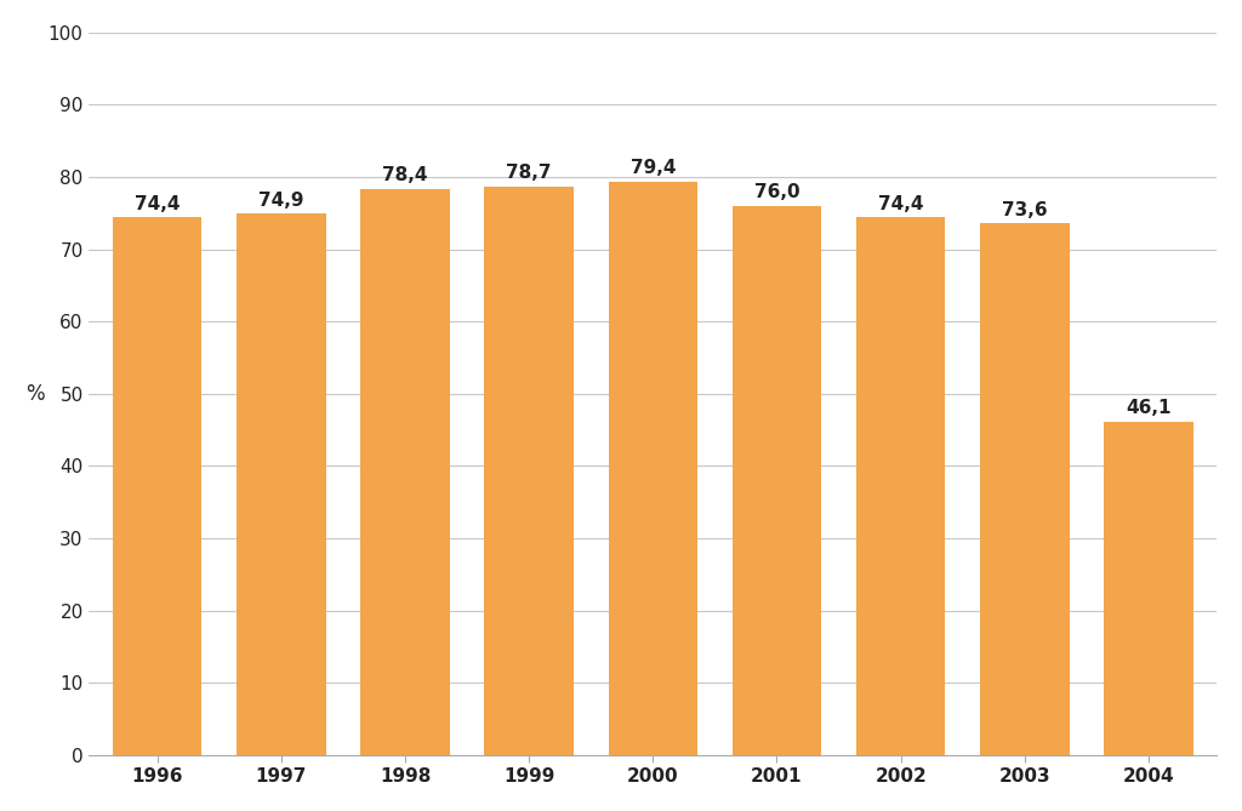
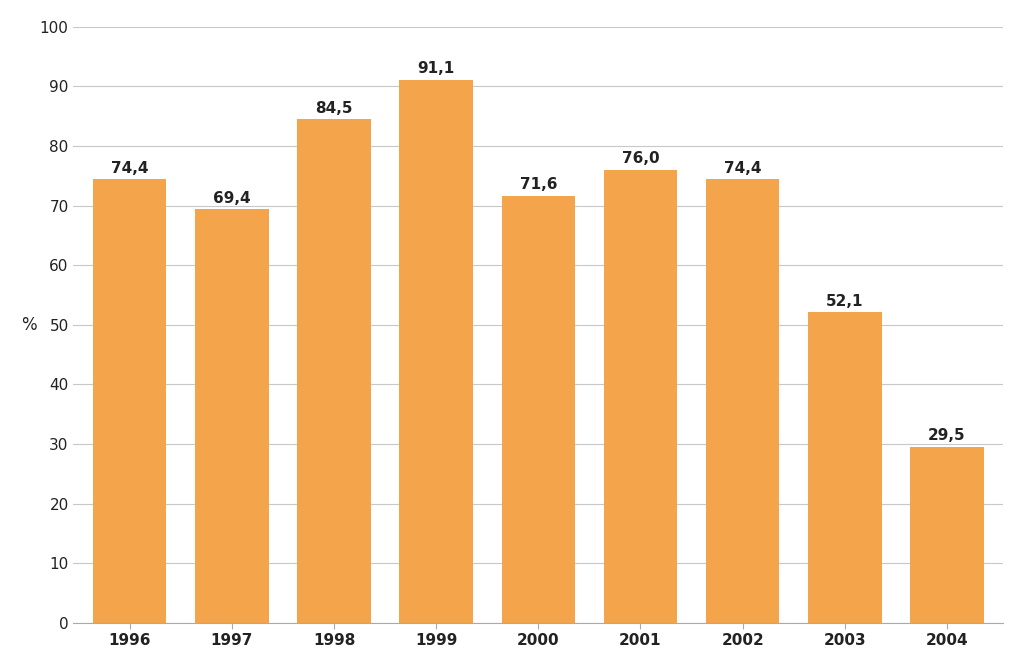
1997: 74,9 -> 69,4
1998: 78,4 -> 84,5
1999: 78,7 -> 91,1
2000: 79,4 -> 71,6
2003: 73,6 -> 52,1
2004: 46,1 -> 29,5
